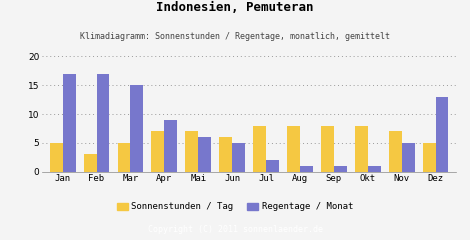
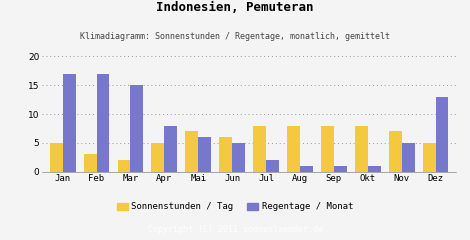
Sonnenstunden / Tag/Mar: 5 -> 2
Sonnenstunden / Tag/Apr: 7 -> 5
Regentage / Monat/Apr: 9 -> 8
